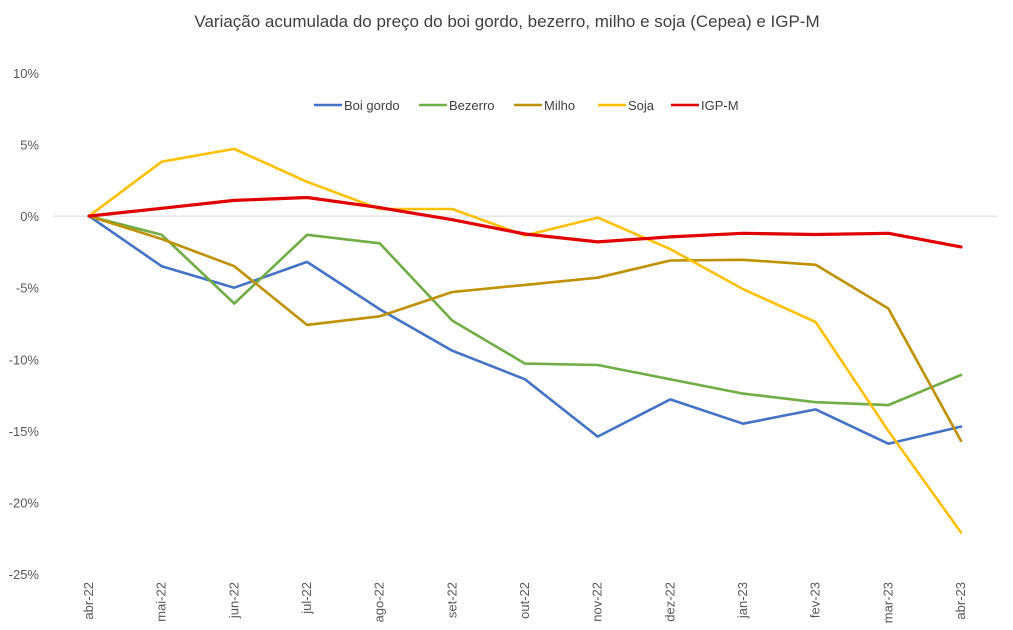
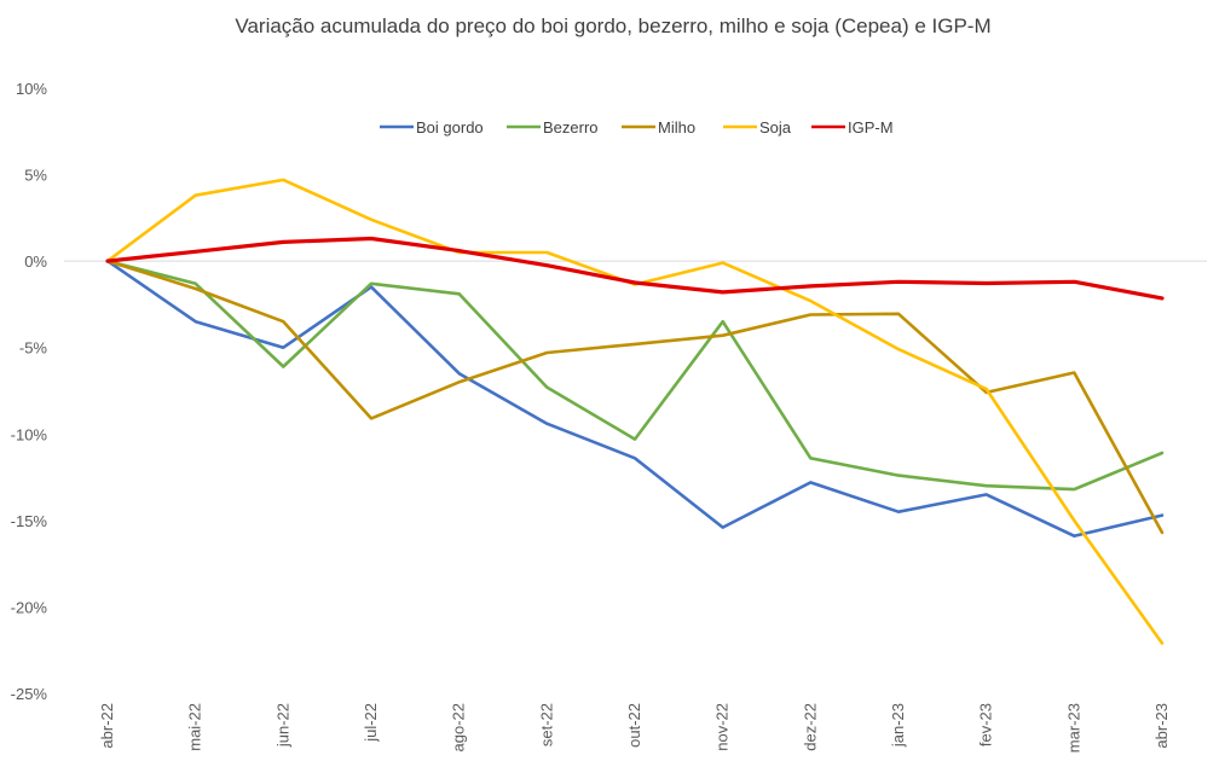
Boi gordo/jul-22: -3.2% -> -1.5%
Milho/jul-22: -7.6% -> -9.1%
Bezerro/nov-22: -10.4% -> -3.5%
Milho/fev-23: -3.4% -> -7.6%
